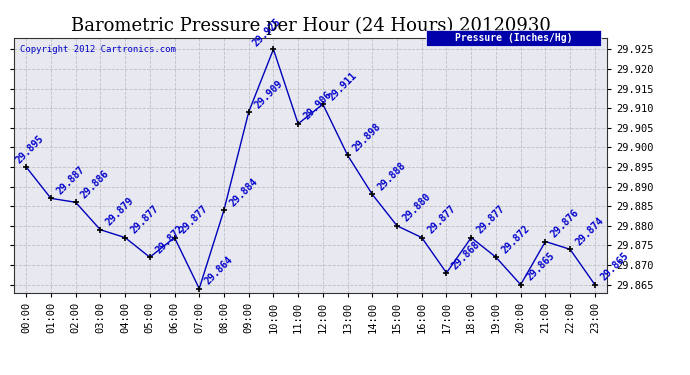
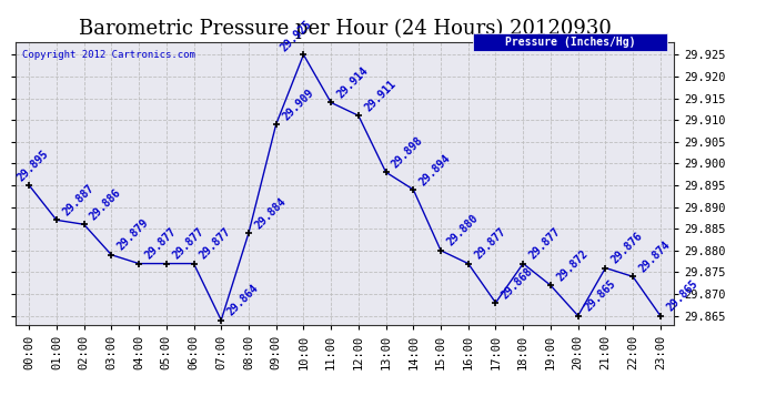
05:00: 29.872 -> 29.877
11:00: 29.906 -> 29.914
14:00: 29.888 -> 29.894
